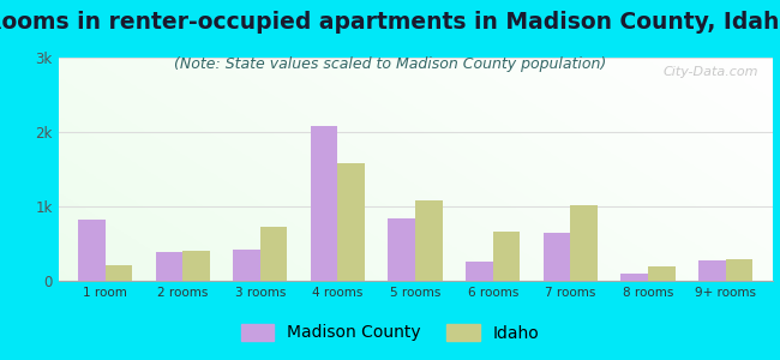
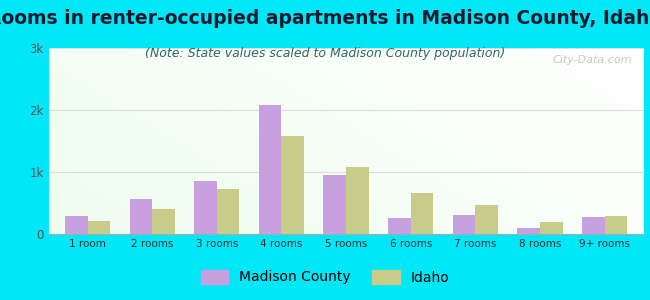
Madison County/1 room: 0.82k -> 0.29k
Madison County/2 rooms: 0.38k -> 0.56k
Madison County/3 rooms: 0.42k -> 0.86k
Madison County/5 rooms: 0.84k -> 0.95k
Madison County/7 rooms: 0.64k -> 0.31k
Idaho/7 rooms: 1.02k -> 0.46k
